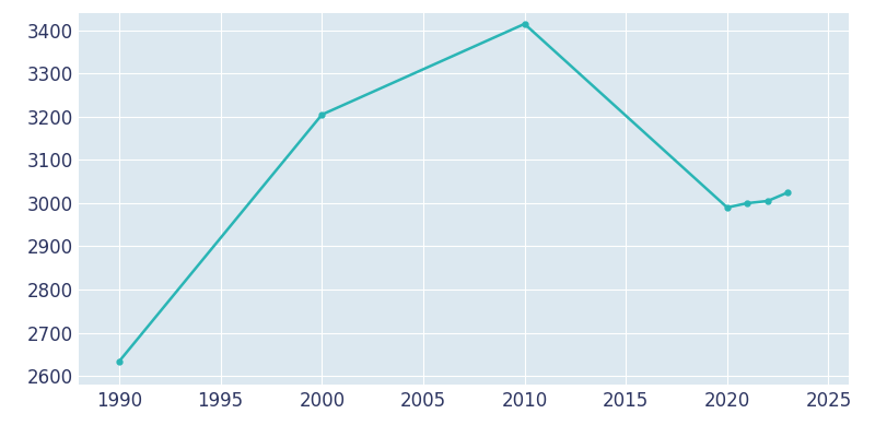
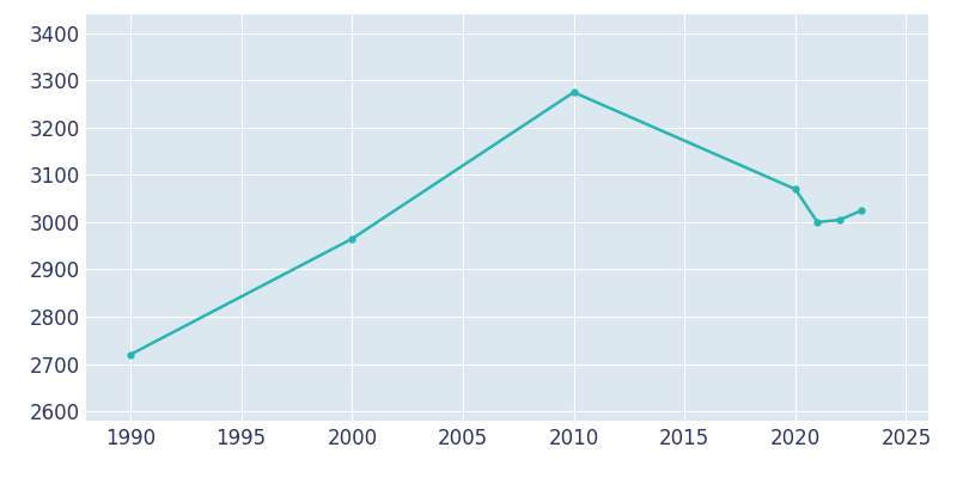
1990: 2634 -> 2720
2000: 3205 -> 2965
2010: 3415 -> 3275
2020: 2990 -> 3070
